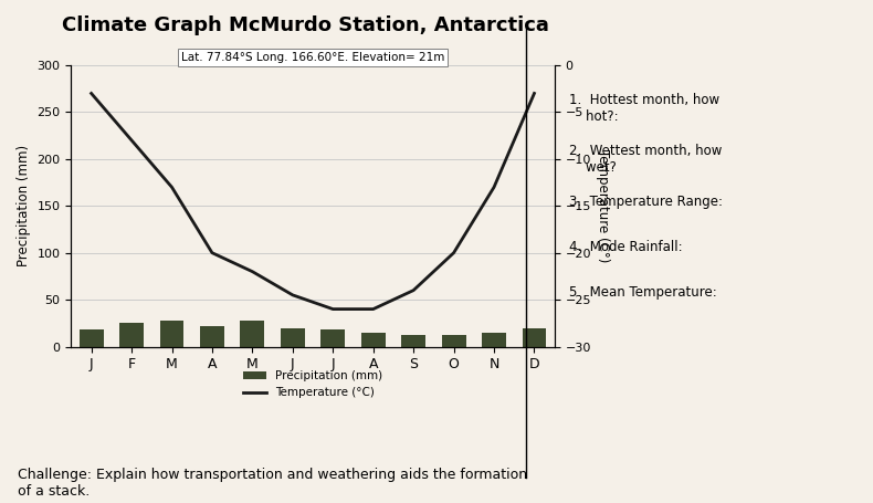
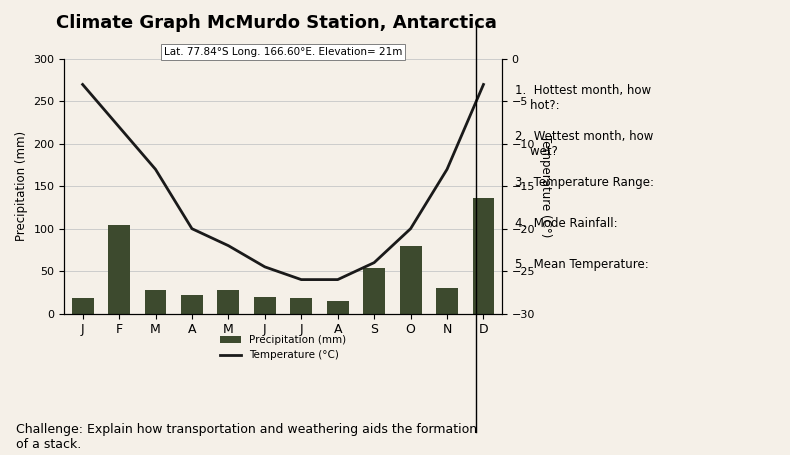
Precipitation (mm)/F: 25 -> 104
Precipitation (mm)/S: 13 -> 54
Precipitation (mm)/O: 13 -> 80
Precipitation (mm)/N: 15 -> 30
Precipitation (mm)/D: 20 -> 136
